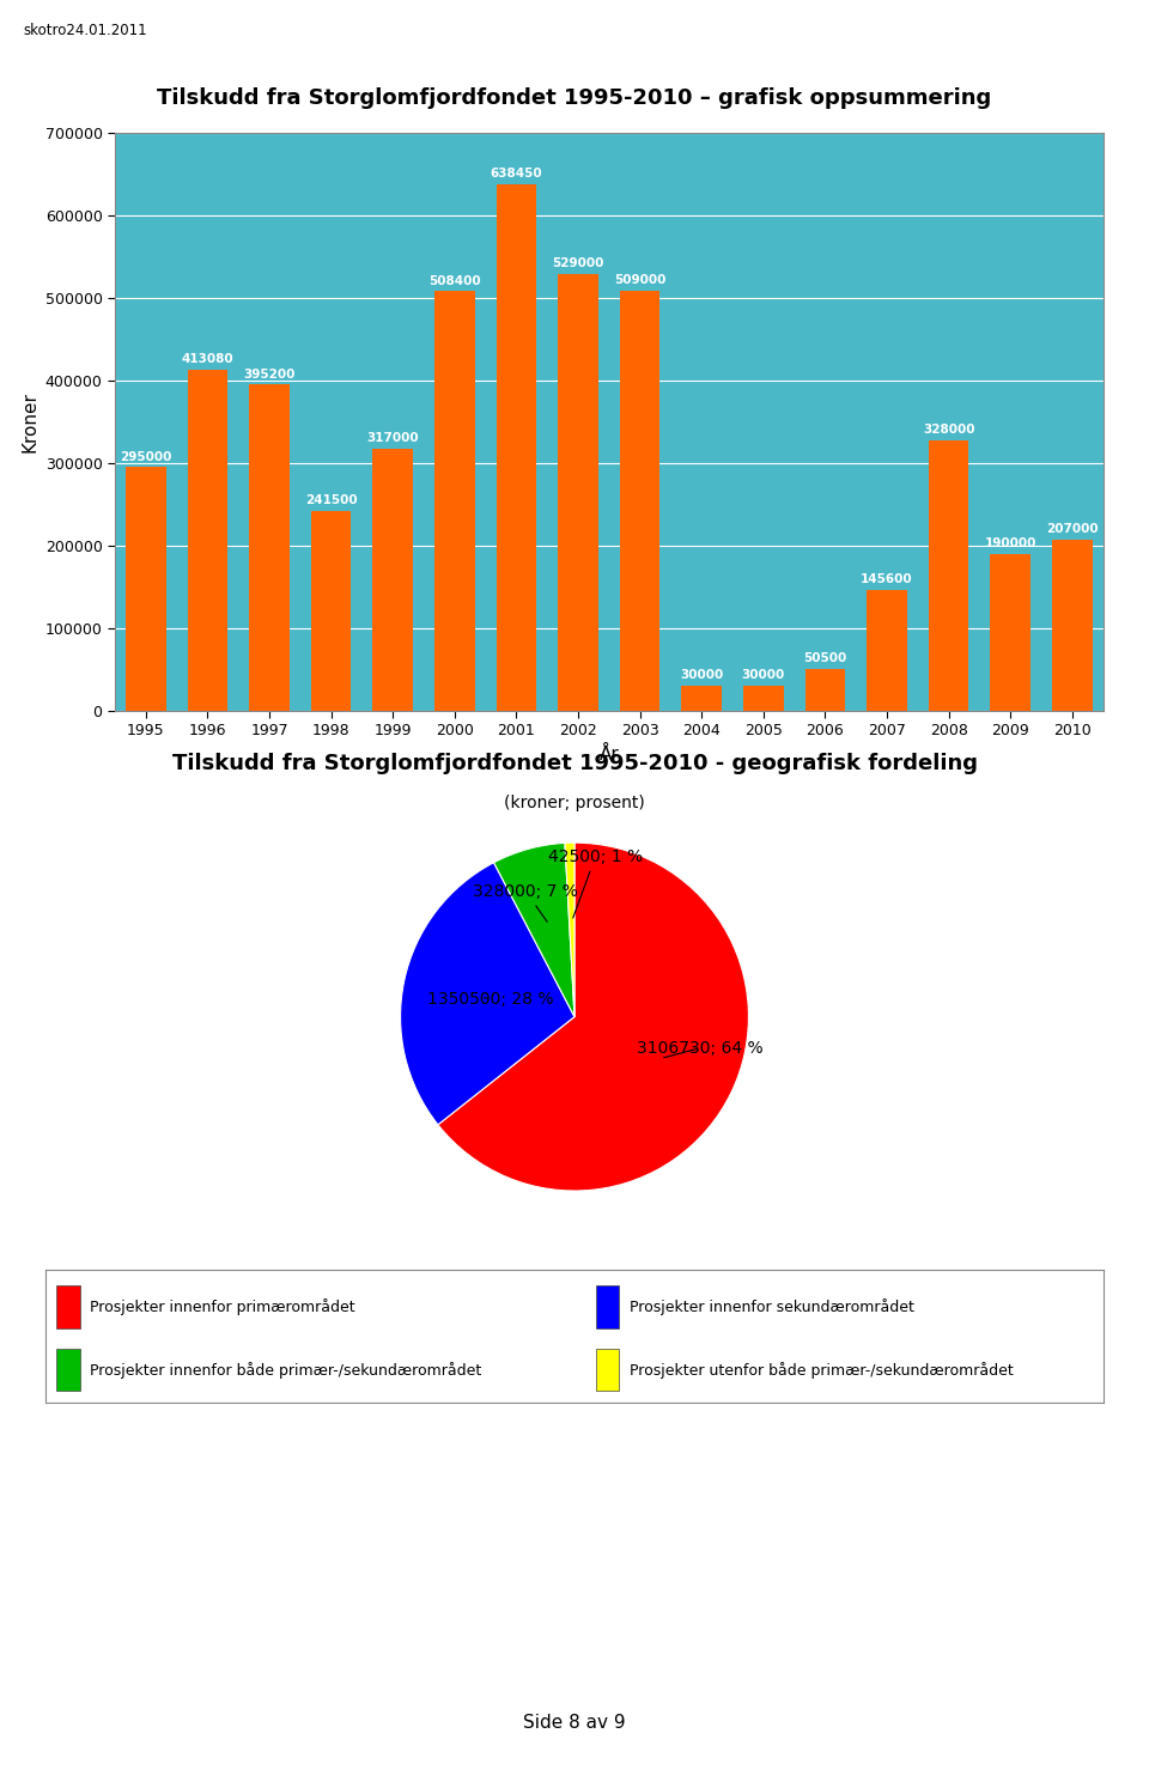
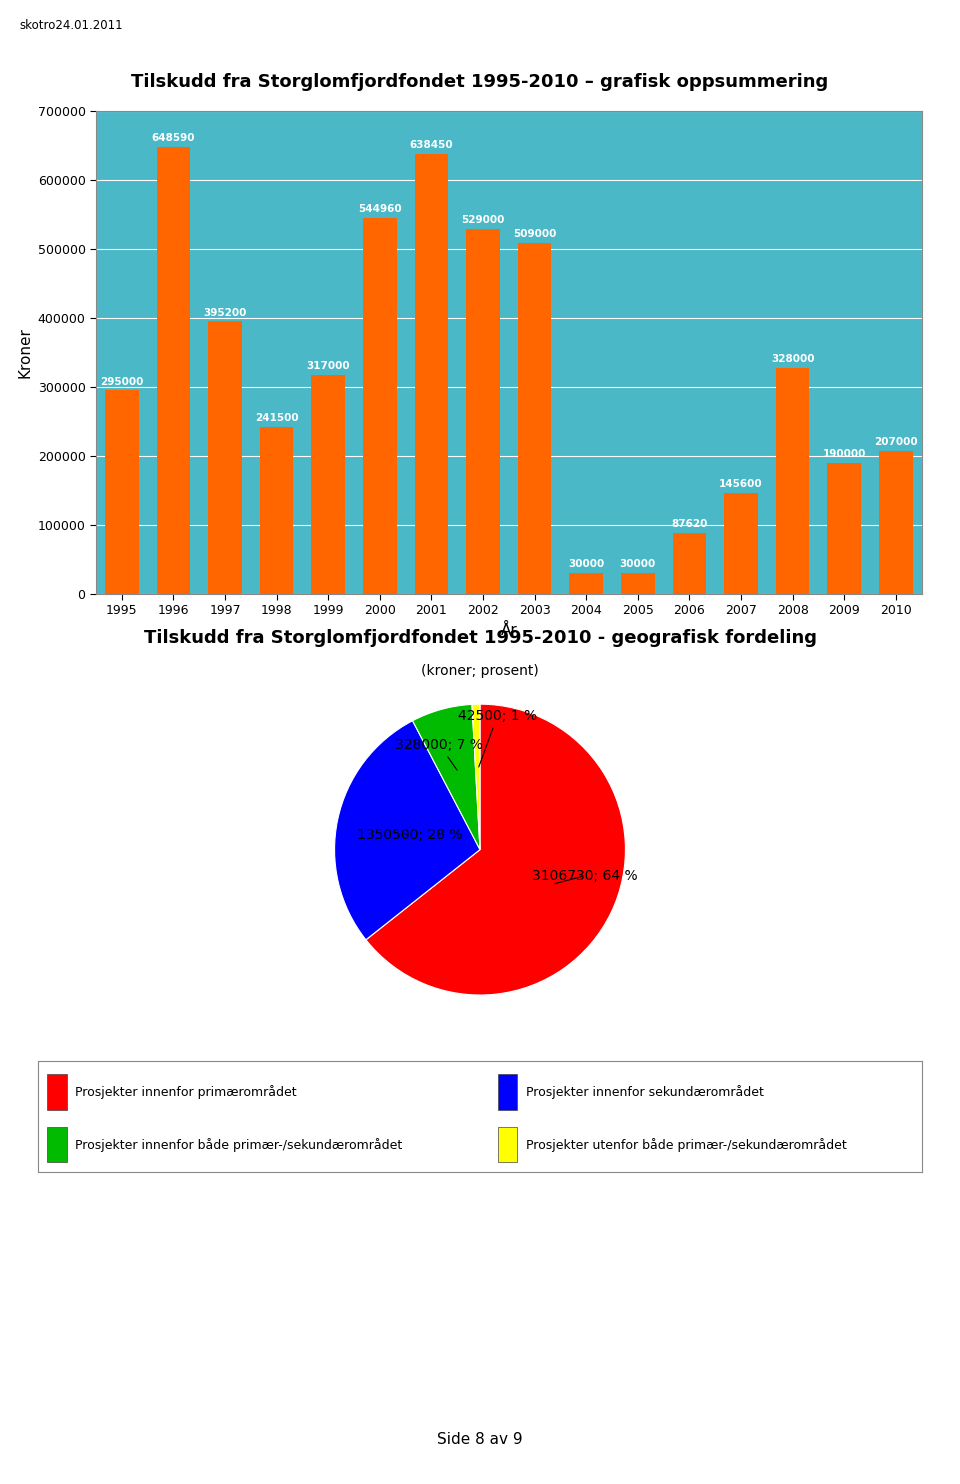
1996: 413080 -> 648590
2000: 508400 -> 544960
2006: 50500 -> 87620
